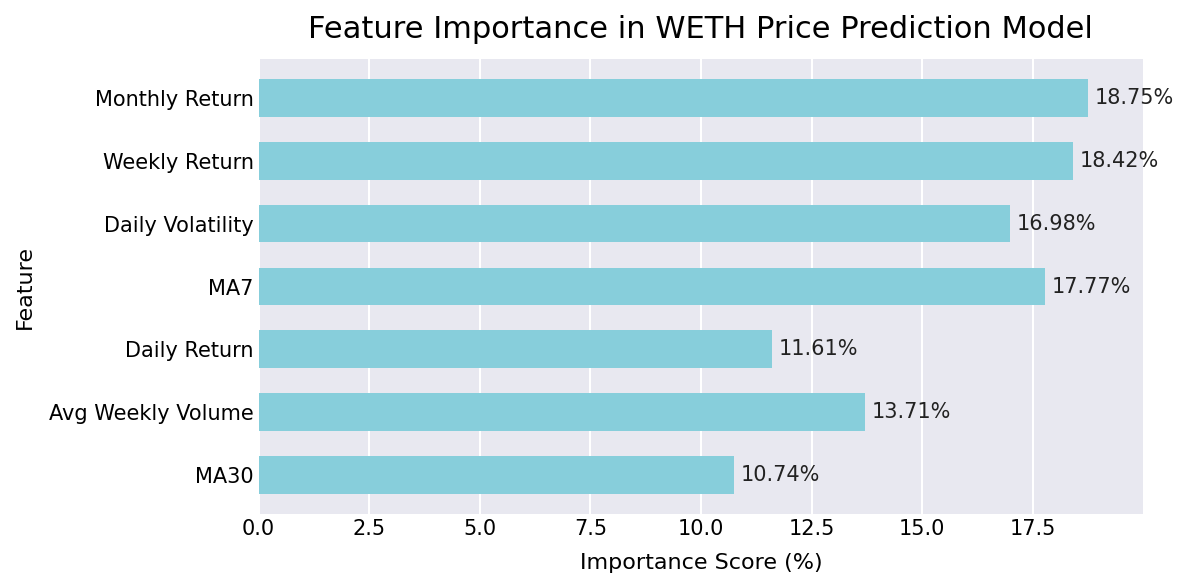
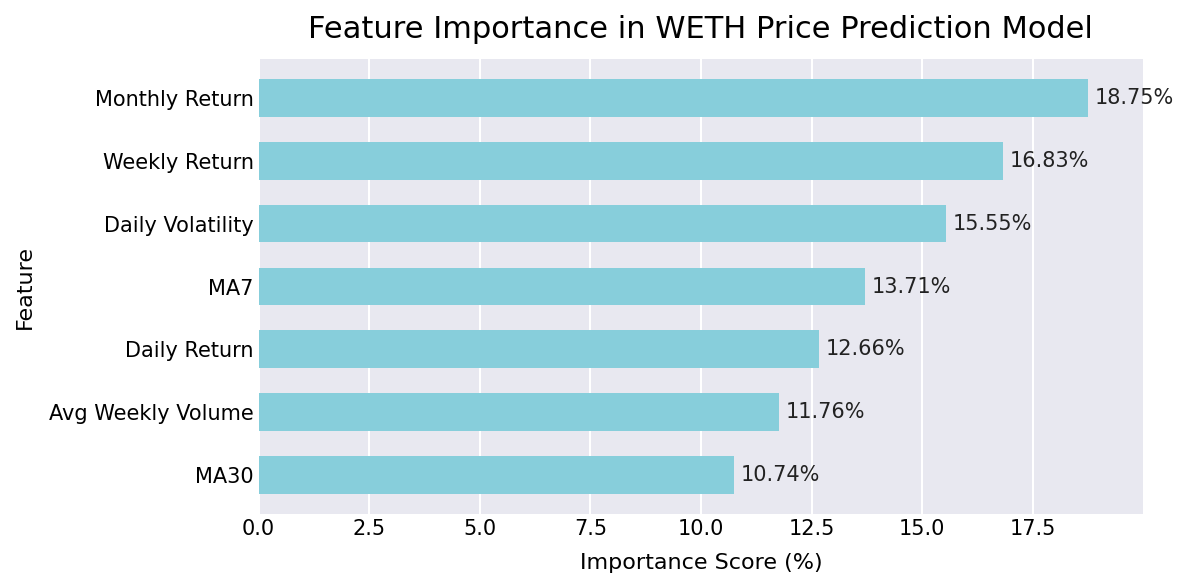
Weekly Return: 18.42% -> 16.83%
Daily Volatility: 16.98% -> 15.55%
MA7: 17.77% -> 13.71%
Daily Return: 11.61% -> 12.66%
Avg Weekly Volume: 13.71% -> 11.76%
